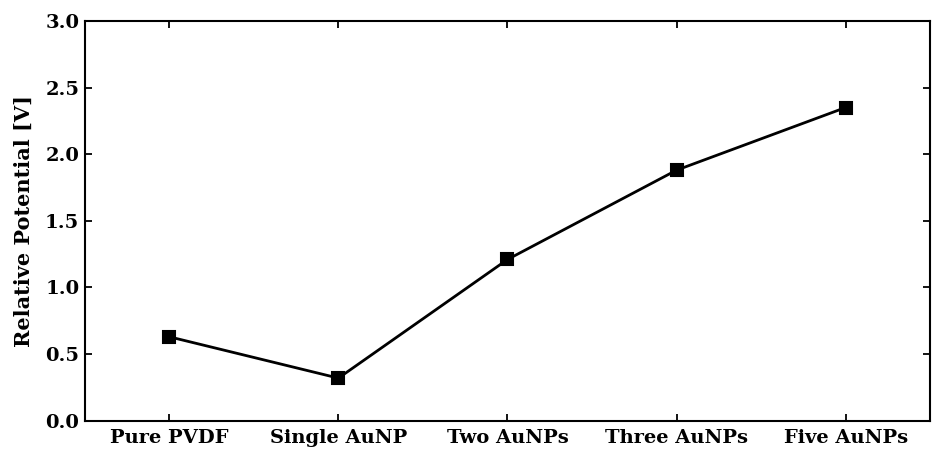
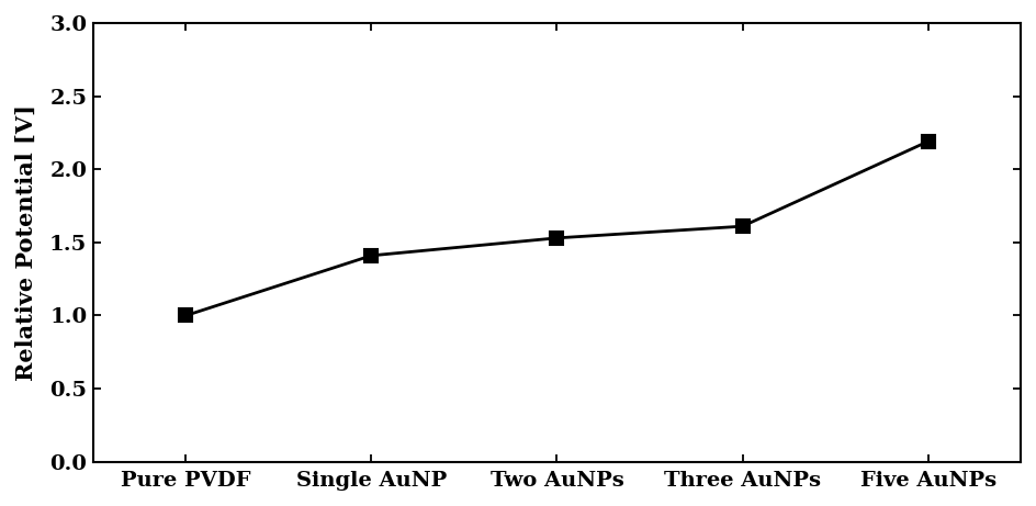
Pure PVDF: 0.63 -> 1.00
Single AuNP: 0.32 -> 1.41
Two AuNPs: 1.21 -> 1.53
Three AuNPs: 1.88 -> 1.61
Five AuNPs: 2.35 -> 2.19
